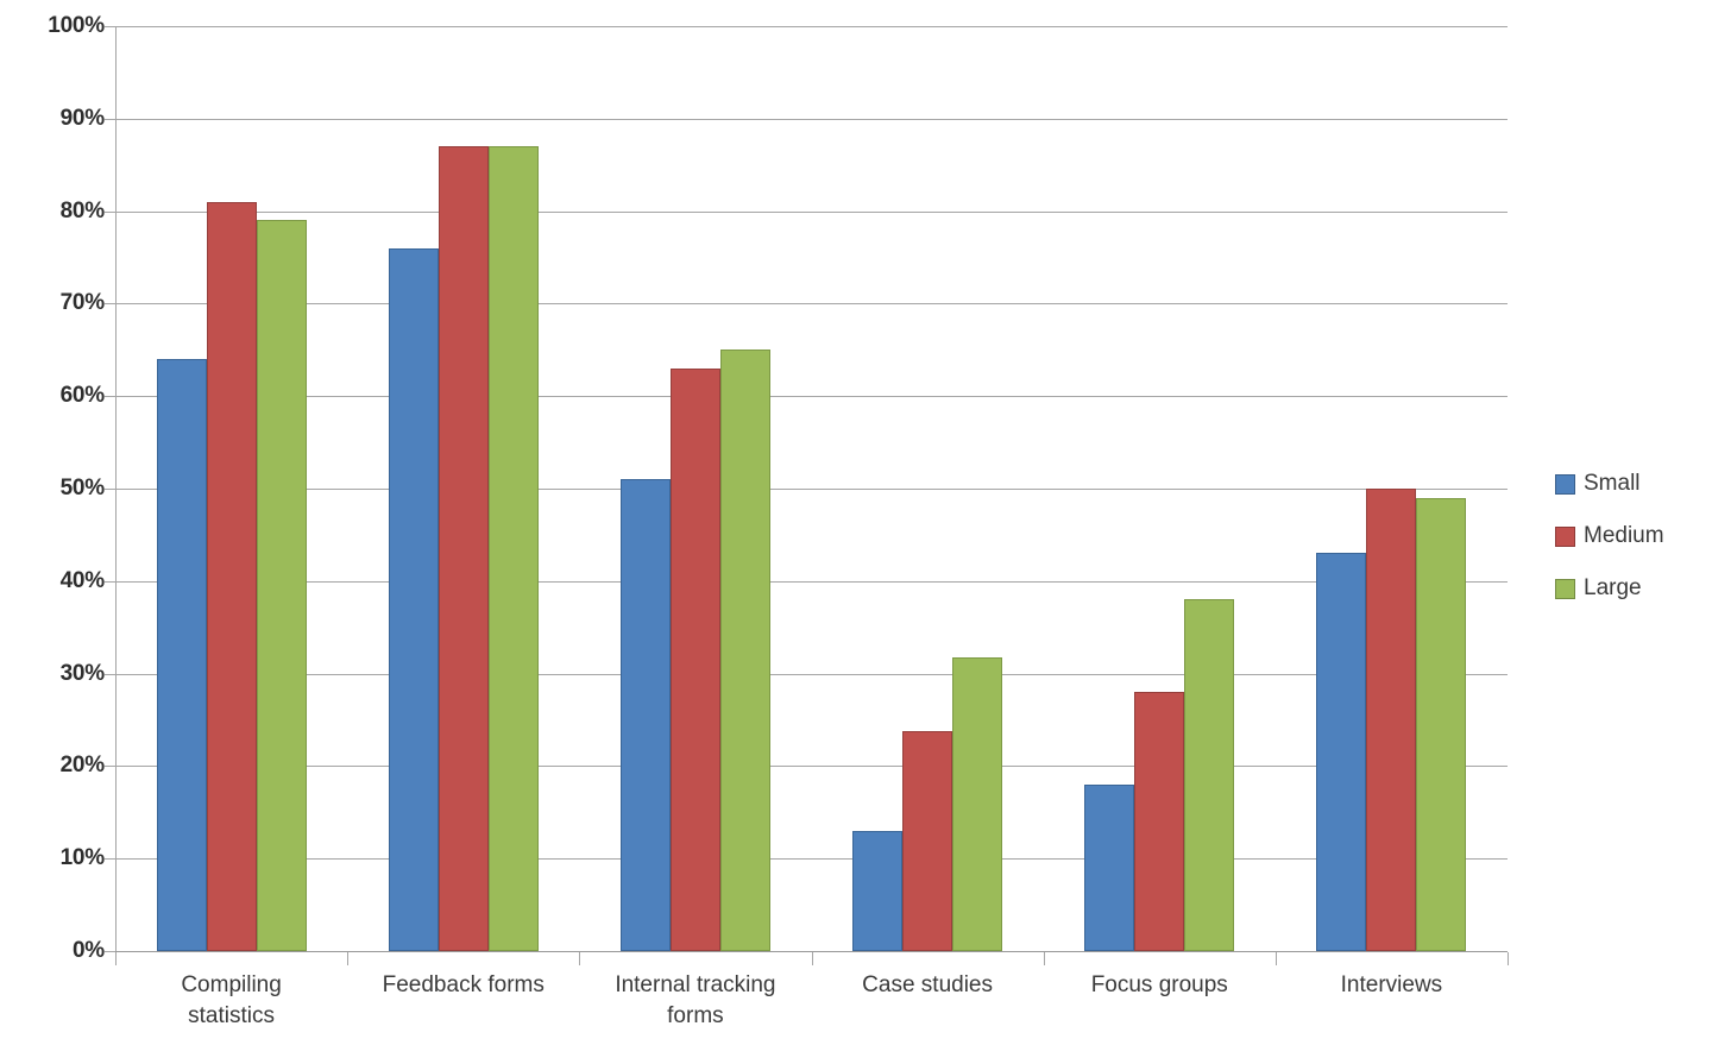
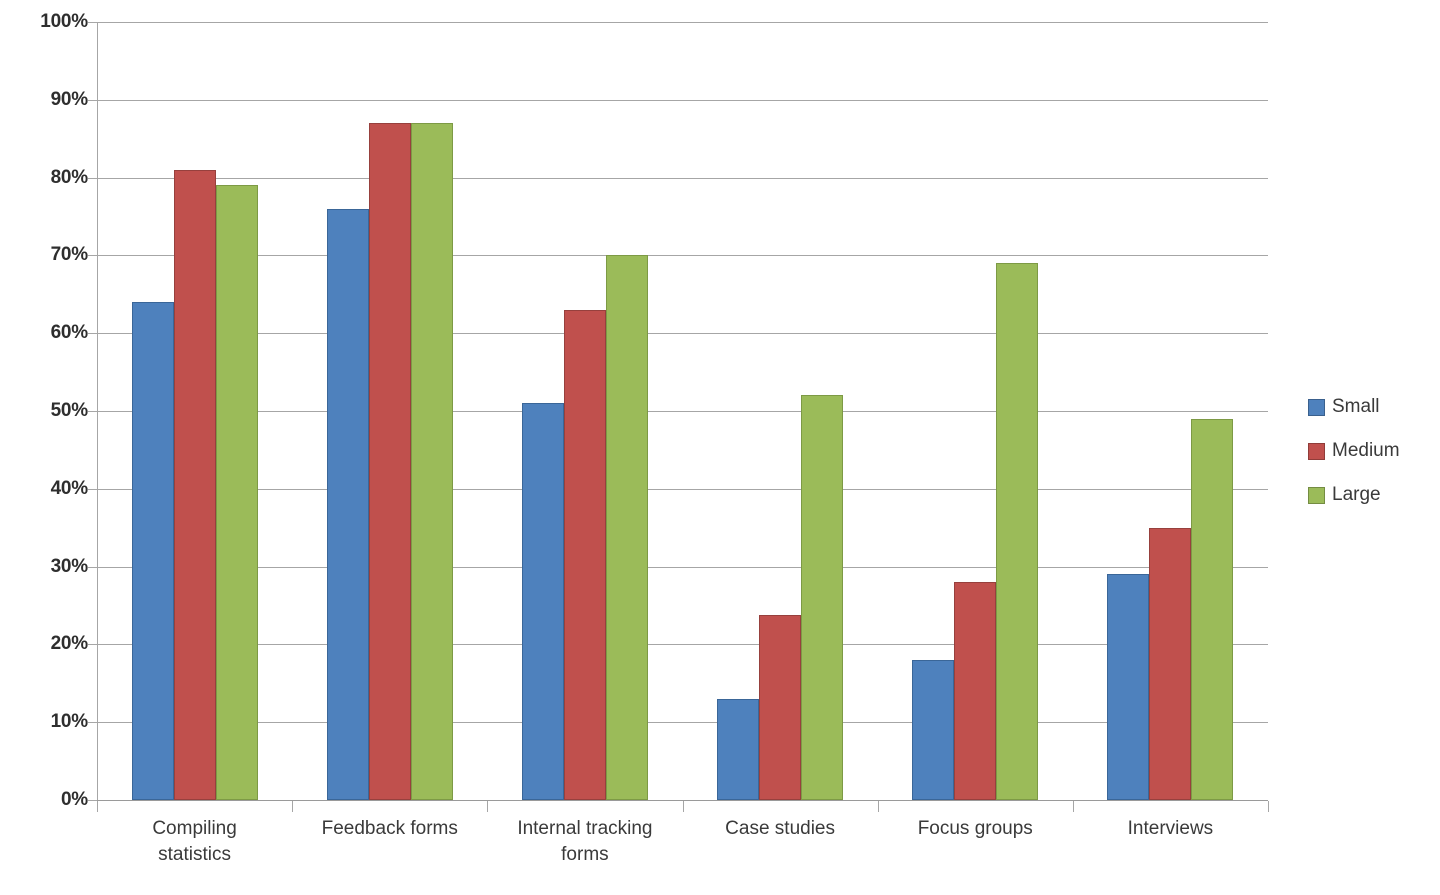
Large/Internal tracking forms: 65% -> 70%
Large/Case studies: 32% -> 52%
Large/Focus groups: 38% -> 69%
Small/Interviews: 43% -> 29%
Medium/Interviews: 50% -> 35%
